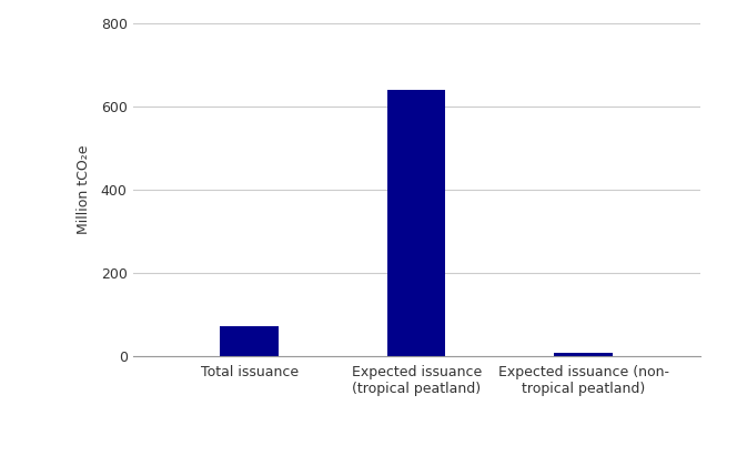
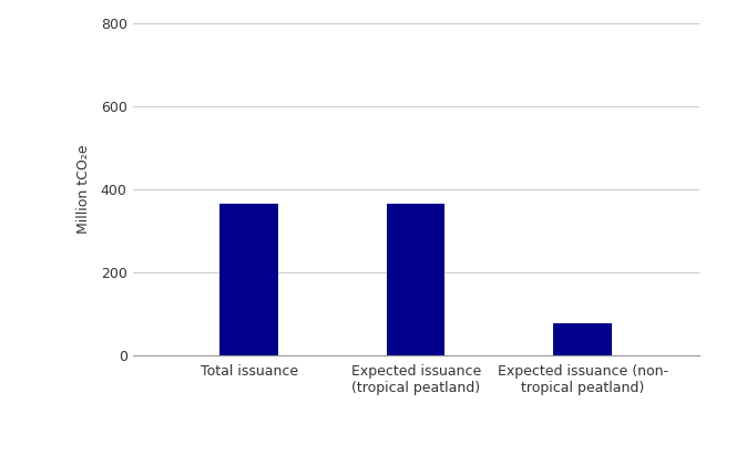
Total issuance: 70 -> 365
Expected issuance (tropical peatland): 638 -> 365
Expected issuance (non- tropical peatland): 7 -> 75
